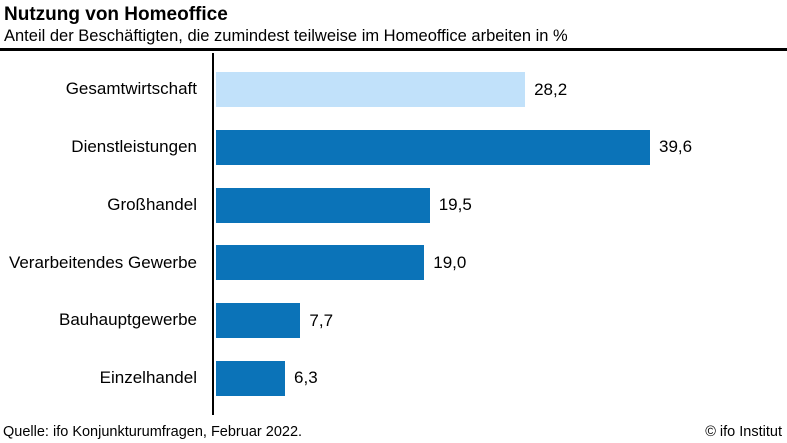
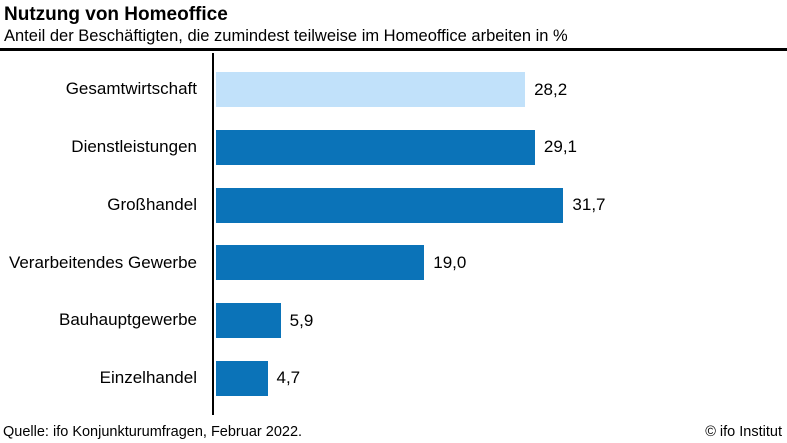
Dienstleistungen: 39,6 -> 29,1
Großhandel: 19,5 -> 31,7
Bauhauptgewerbe: 7,7 -> 5,9
Einzelhandel: 6,3 -> 4,7
